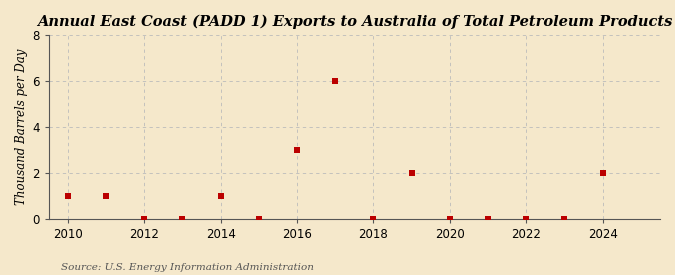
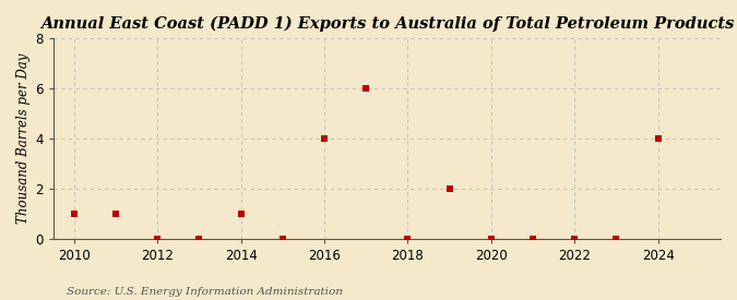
2016: 3 -> 4
2024: 2 -> 4
